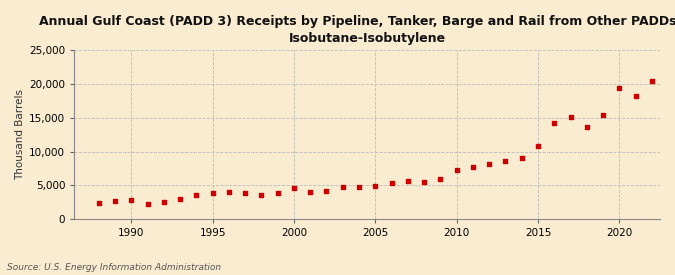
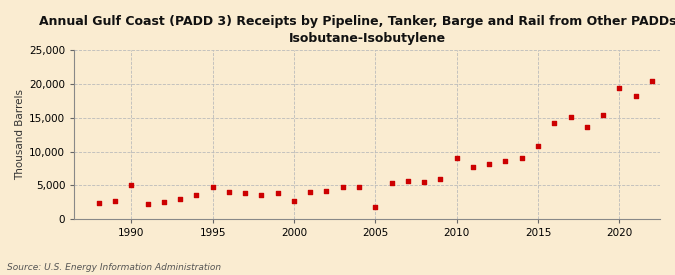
1990: 2,800 -> 5,000
1995: 3,800 -> 4,800
2000: 4,600 -> 2,600
2005: 4,900 -> 1,800
2010: 7,200 -> 9,000
